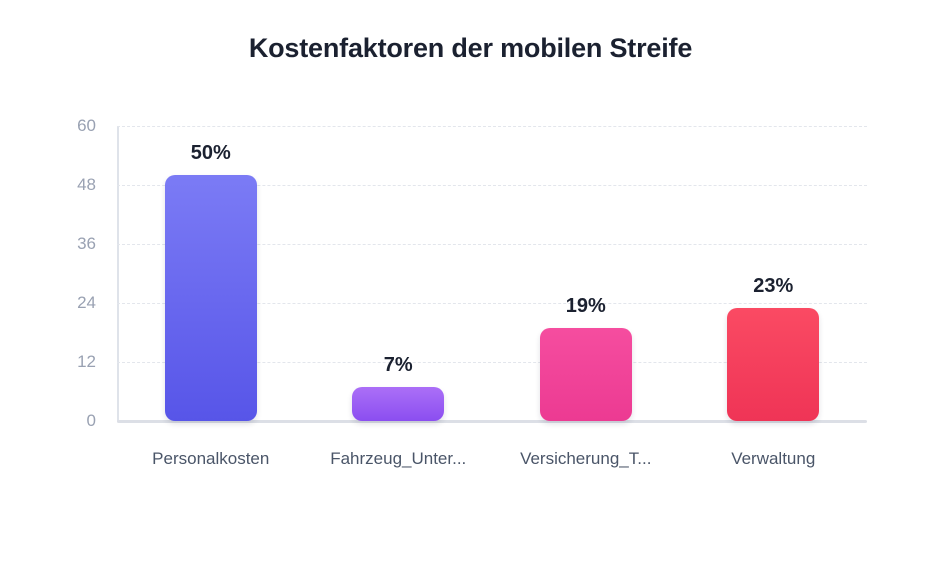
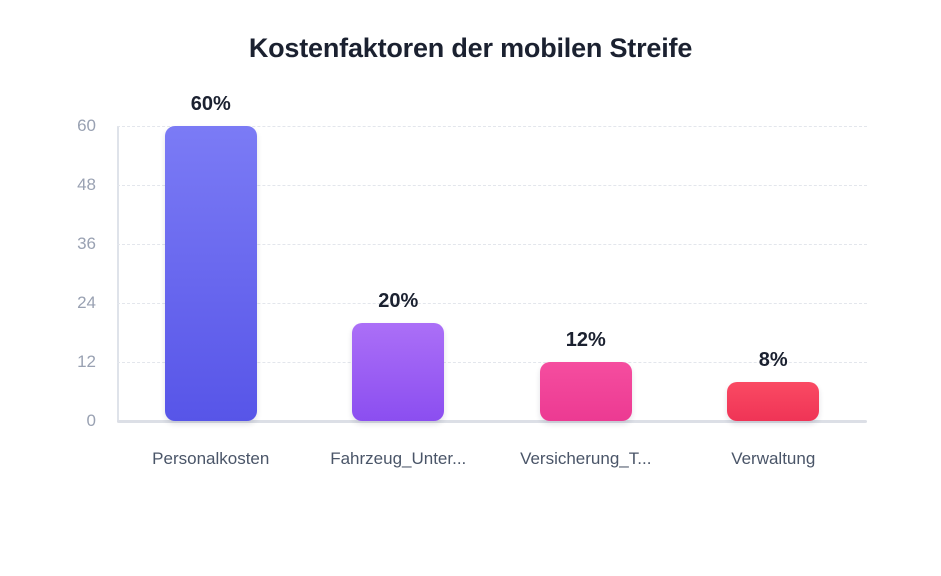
Personalkosten: 50% -> 60%
Fahrzeug_Unter...: 7% -> 20%
Versicherung_T...: 19% -> 12%
Verwaltung: 23% -> 8%
